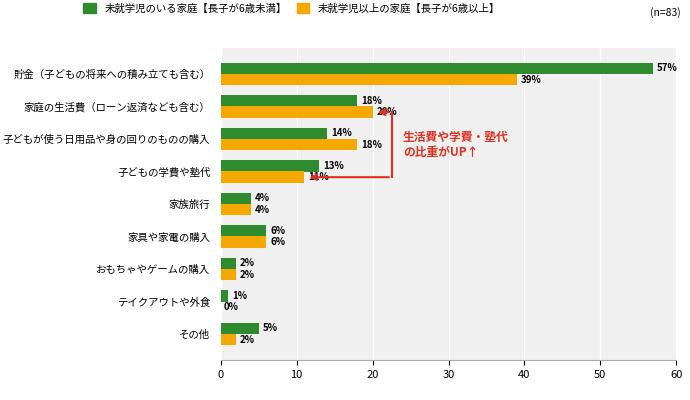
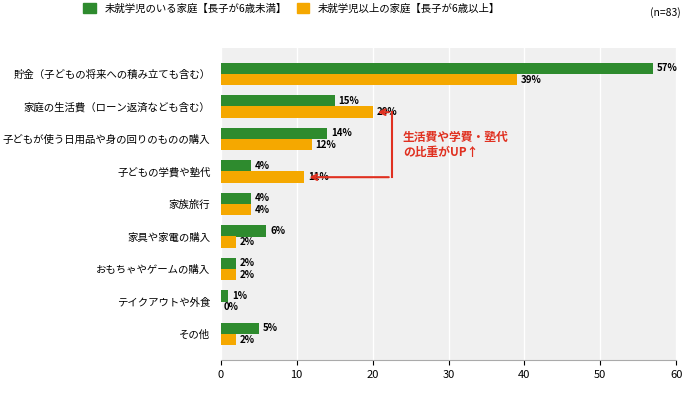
未就学児のいる家庭【長子が6歳未満】/家庭の生活費（ローン返済なども含む）: 18% -> 15%
未就学児以上の家庭【長子が6歳以上】/子どもが使う日用品や身の回りのものの購入: 18% -> 12%
未就学児のいる家庭【長子が6歳未満】/子どもの学費や塾代: 13% -> 4%
未就学児以上の家庭【長子が6歳以上】/家具や家電の購入: 6% -> 2%
